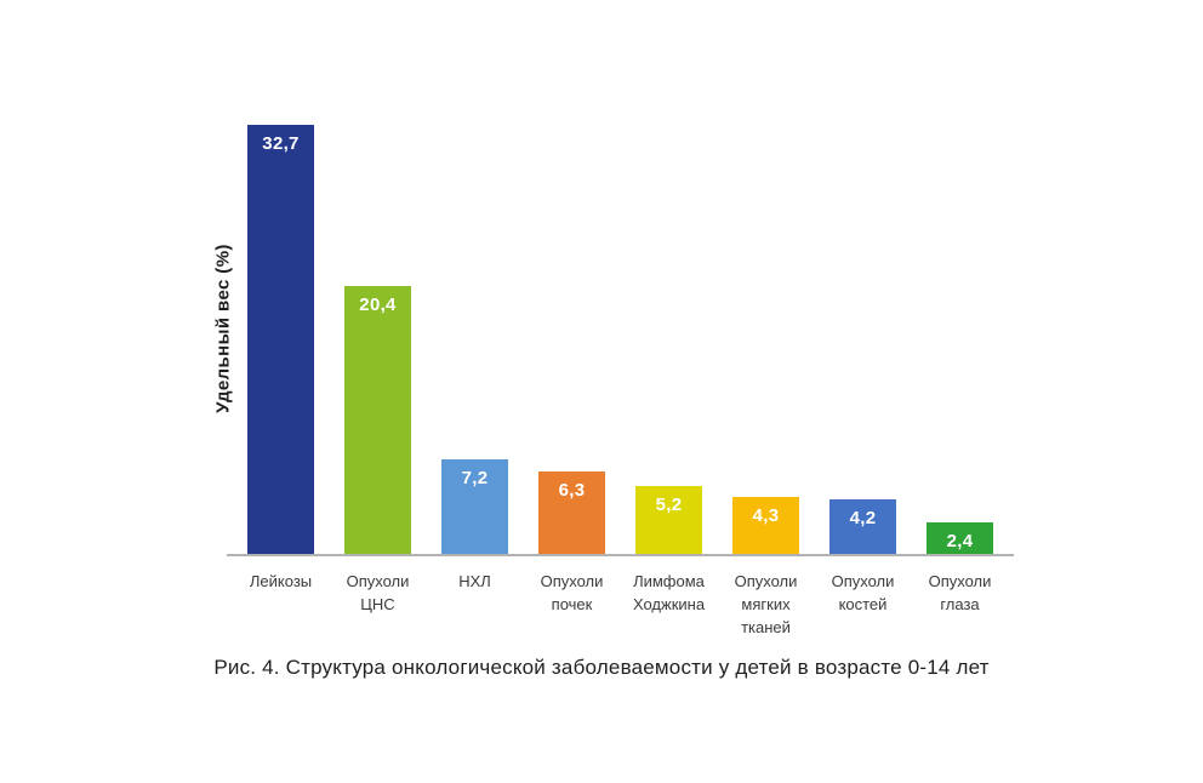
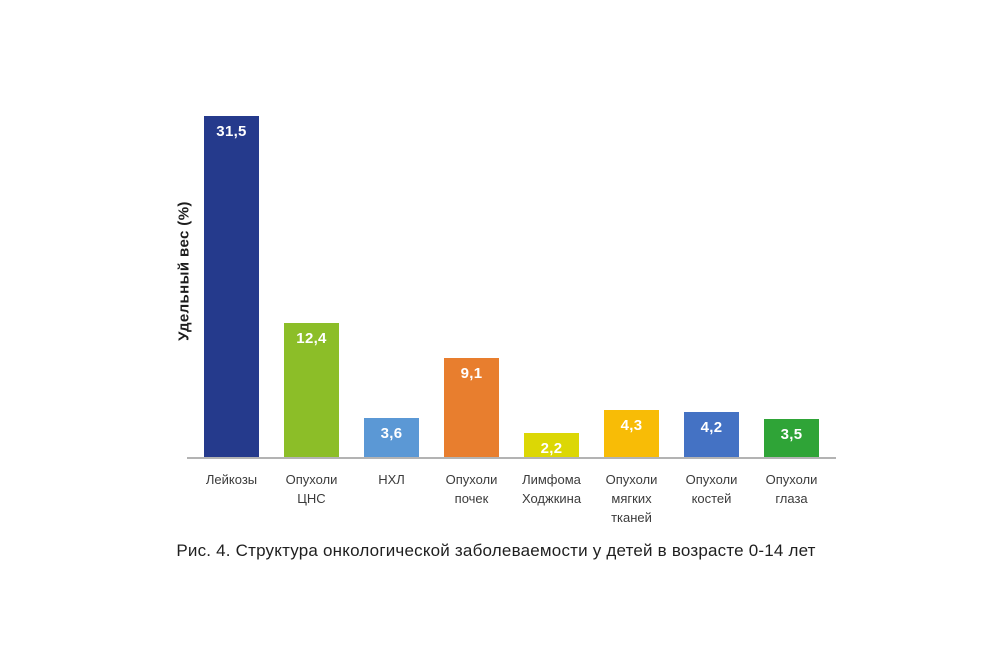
Лейкозы: 32,7 -> 31,5
Опухоли ЦНС: 20,4 -> 12,4
НХЛ: 7,2 -> 3,6
Опухоли почек: 6,3 -> 9,1
Лимфома Ходжкина: 5,2 -> 2,2
Опухоли глаза: 2,4 -> 3,5
